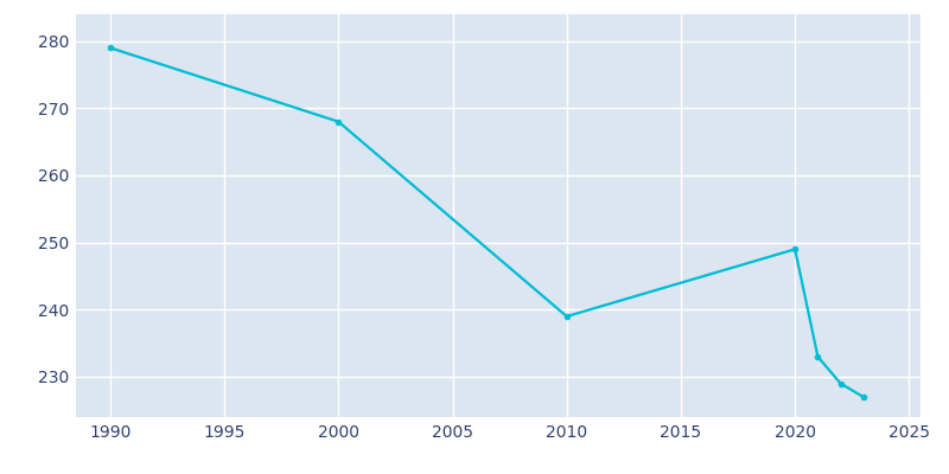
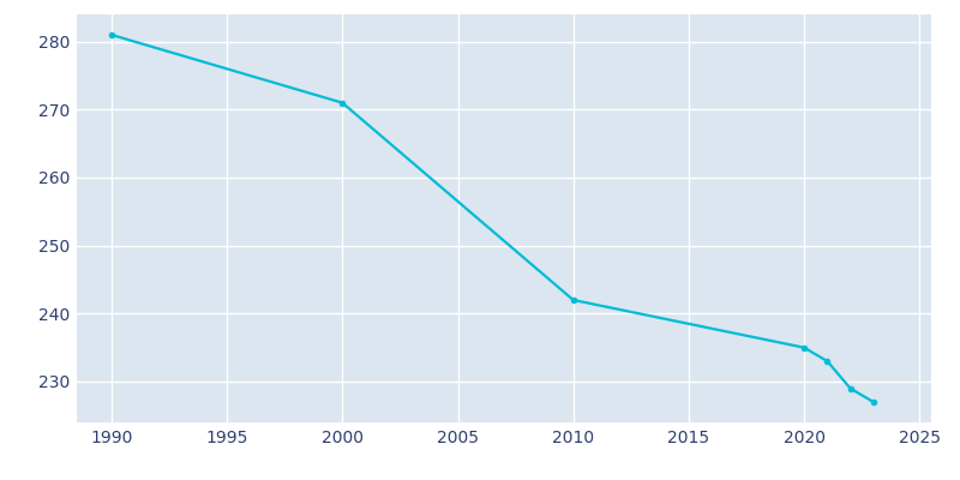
1990: 279 -> 281
2000: 268 -> 271
2010: 239 -> 242
2020: 249 -> 235
